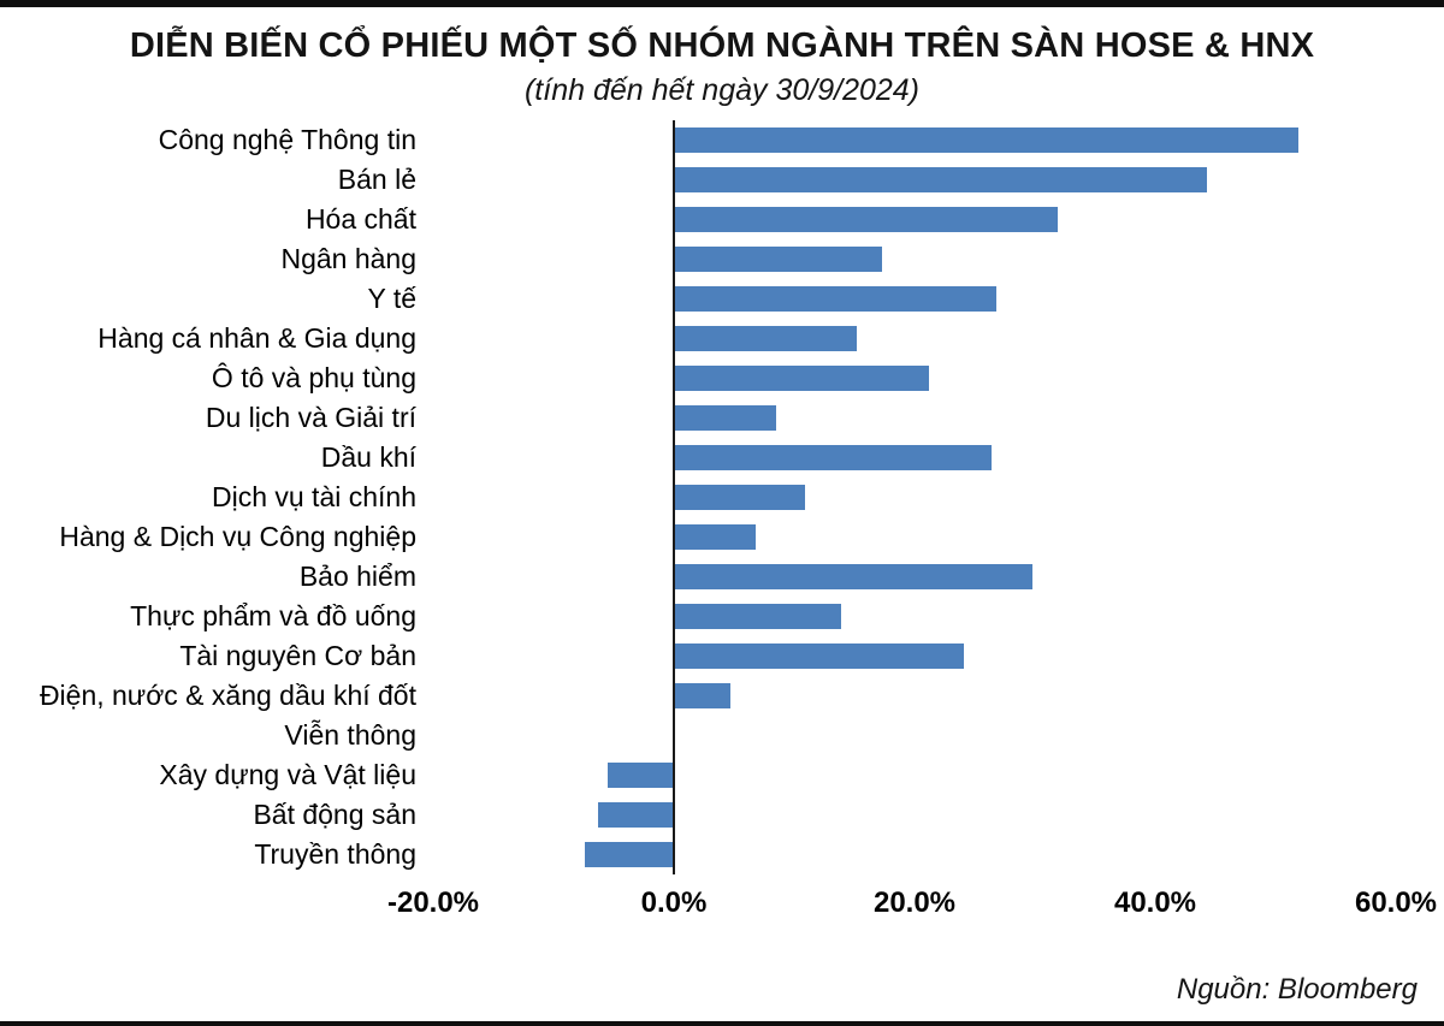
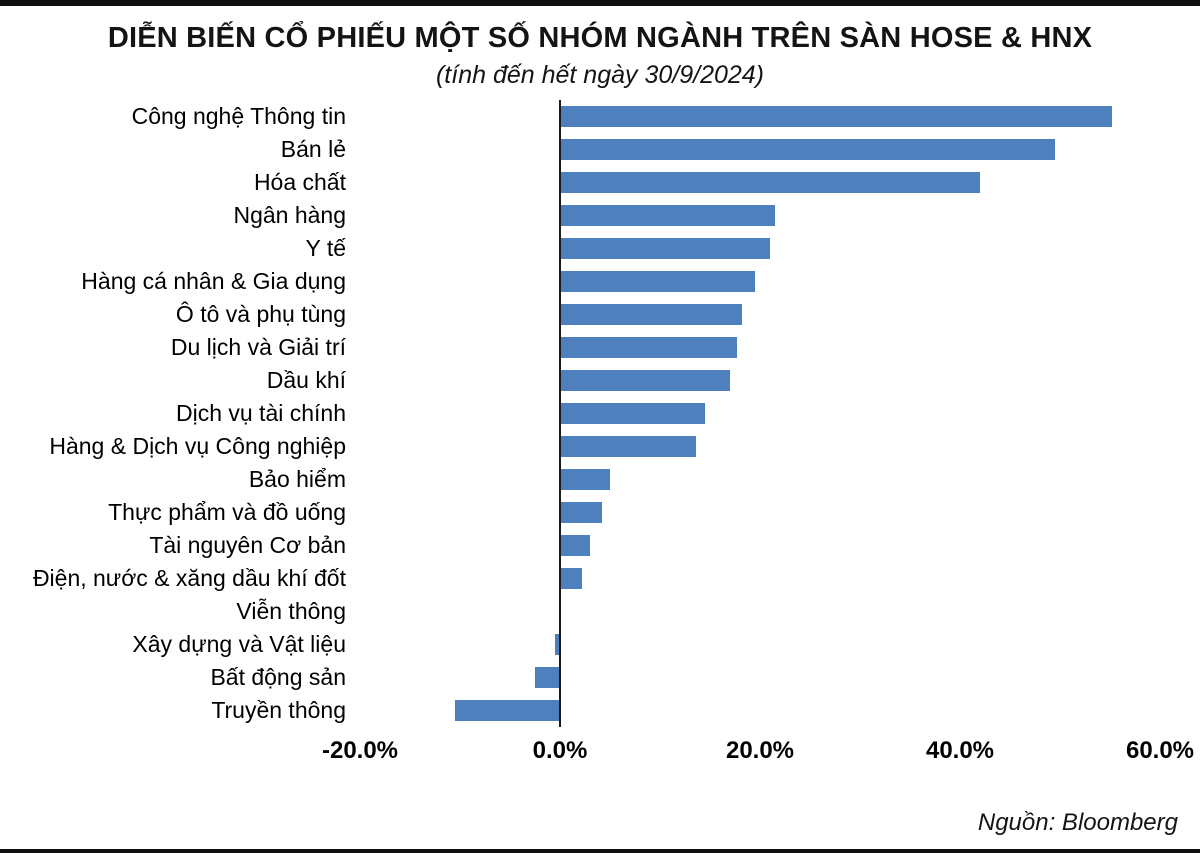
Công nghệ Thông tin: 51.9% -> 55.2%
Bán lẻ: 44.3% -> 49.5%
Hóa chất: 31.9% -> 42.0%
Ngân hàng: 17.3% -> 21.5%
Y tế: 26.8% -> 21.0%
Hàng cá nhân & Gia dụng: 15.2% -> 19.5%
Ô tô và phụ tùng: 21.2% -> 18.2%
Du lịch và Giải trí: 8.5% -> 17.7%
Dầu khí: 26.4% -> 17.0%
Dịch vụ tài chính: 10.9% -> 14.5%
Hàng & Dịch vụ Công nghiệp: 6.8% -> 13.6%
Bảo hiểm: 29.8% -> 5.0%
Thực phẩm và đồ uống: 13.9% -> 4.2%
Tài nguyên Cơ bản: 24.1% -> 3.0%
Điện, nước & xăng dầu khí đốt: 4.7% -> 2.2%
Xây dựng và Vật liệu: -5.5% -> -0.5%
Bất động sản: -6.3% -> -2.5%
Truyền thông: -7.4% -> -10.5%
